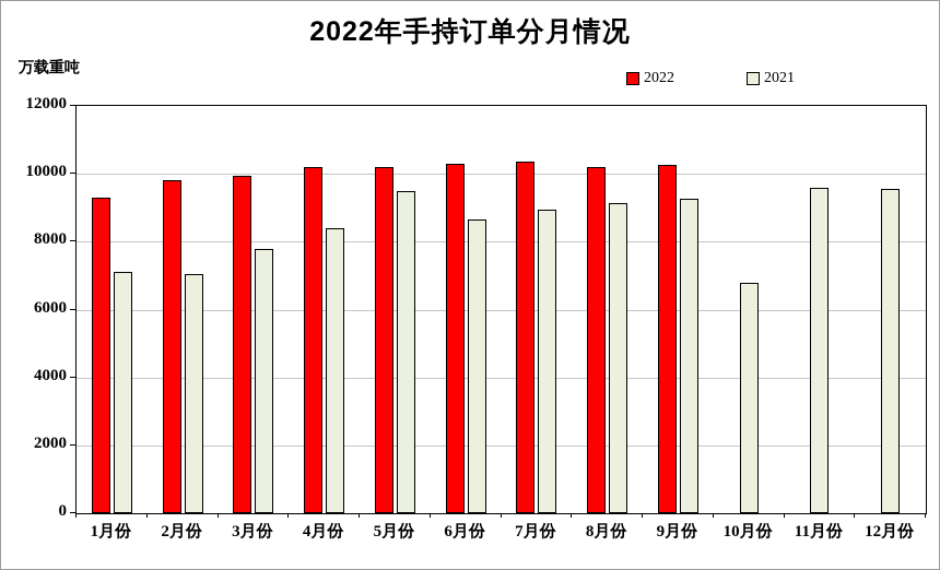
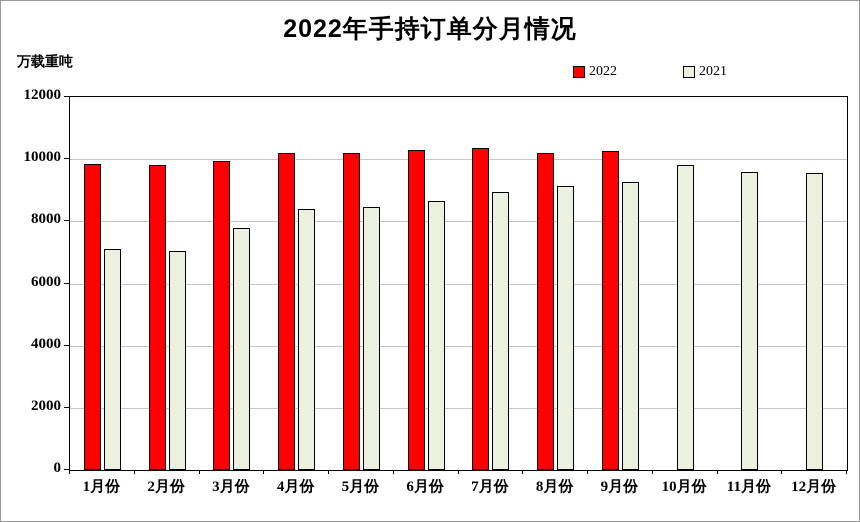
2022/1月份: 9300 -> 9800
2021/5月份: 9500 -> 8400
2021/10月份: 6800 -> 9800
